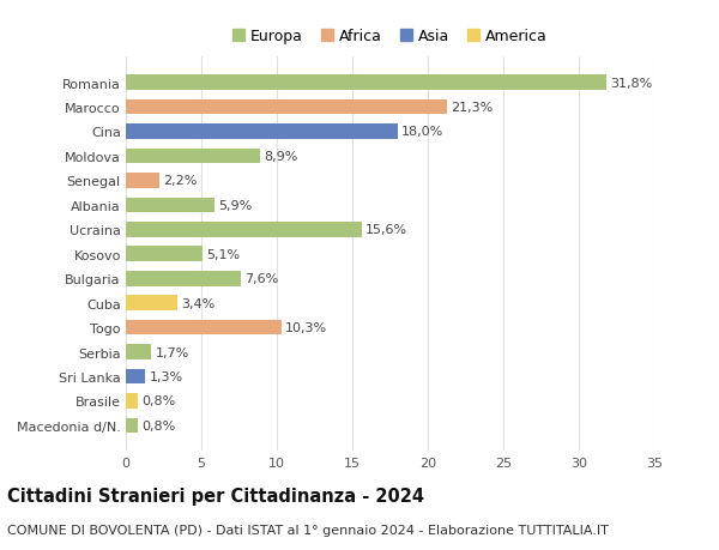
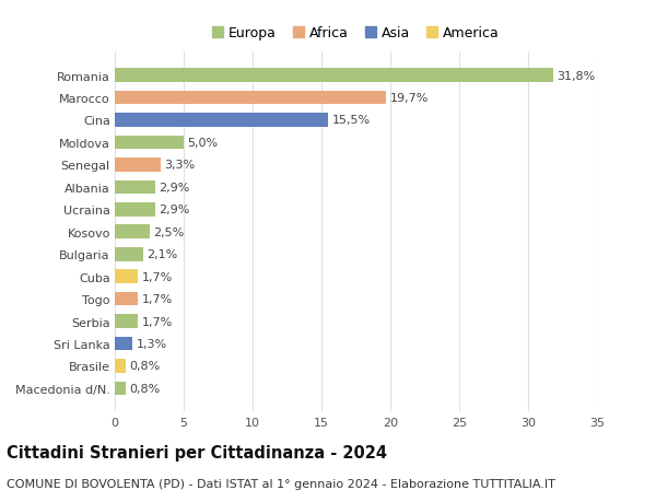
Marocco: 21,3% -> 19,7%
Cina: 18,0% -> 15,5%
Moldova: 8,9% -> 5,0%
Senegal: 2,2% -> 3,3%
Albania: 5,9% -> 2,9%
Ucraina: 15,6% -> 2,9%
Kosovo: 5,1% -> 2,5%
Bulgaria: 7,6% -> 2,1%
Cuba: 3,4% -> 1,7%
Togo: 10,3% -> 1,7%
